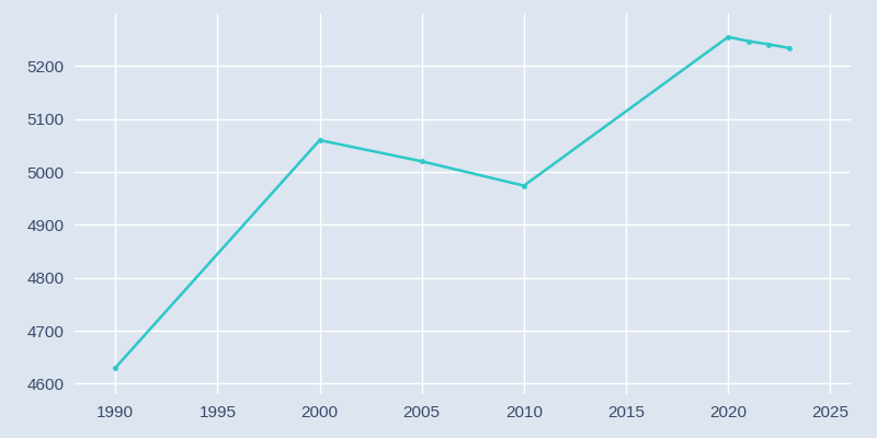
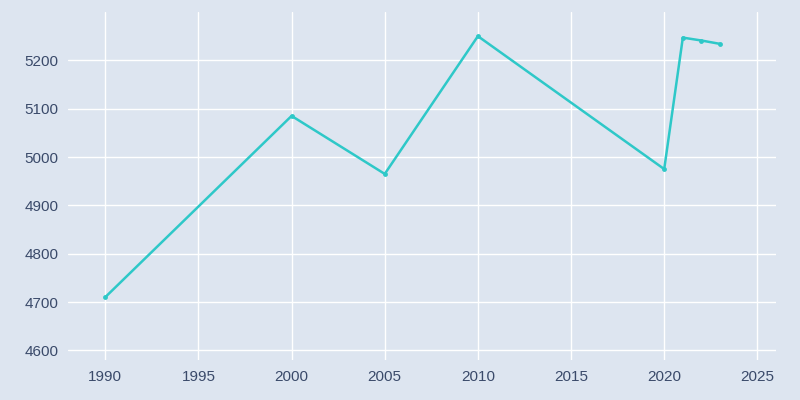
1990: 4630 -> 4710
2000: 5060 -> 5085
2005: 5020 -> 4965
2010: 4974 -> 5250
2020: 5255 -> 4975
